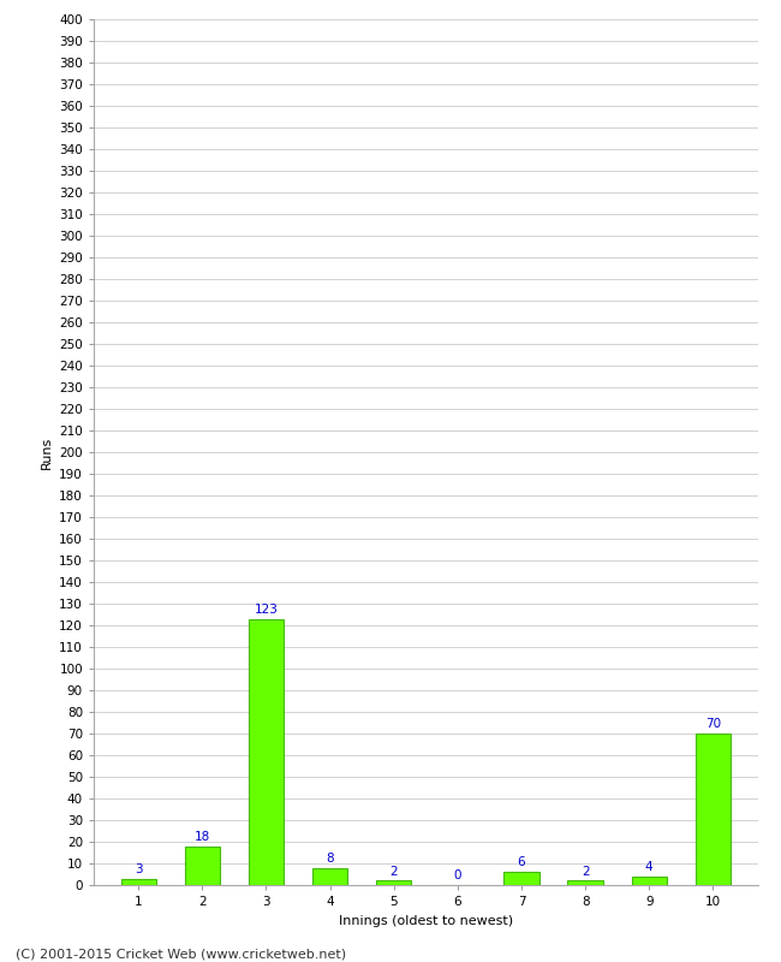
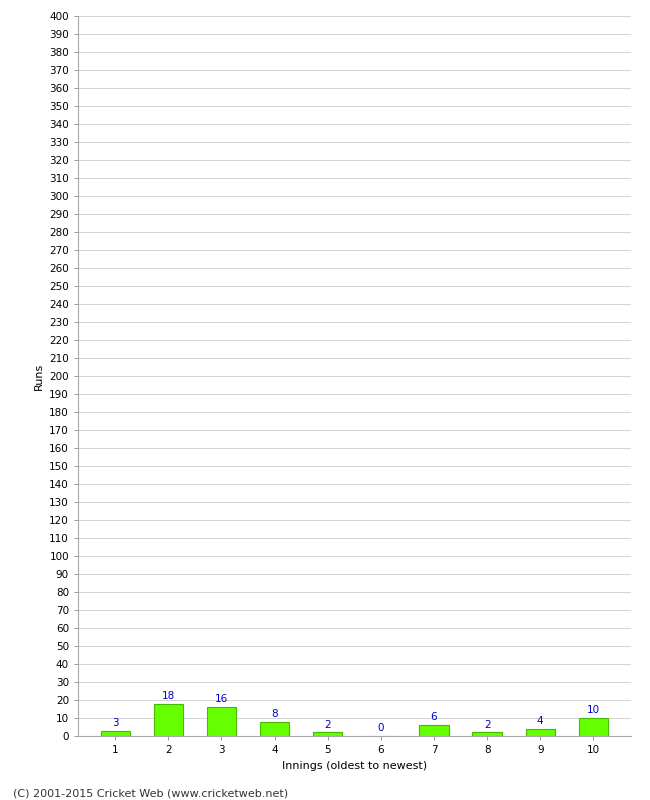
3: 123 -> 16
10: 70 -> 10
